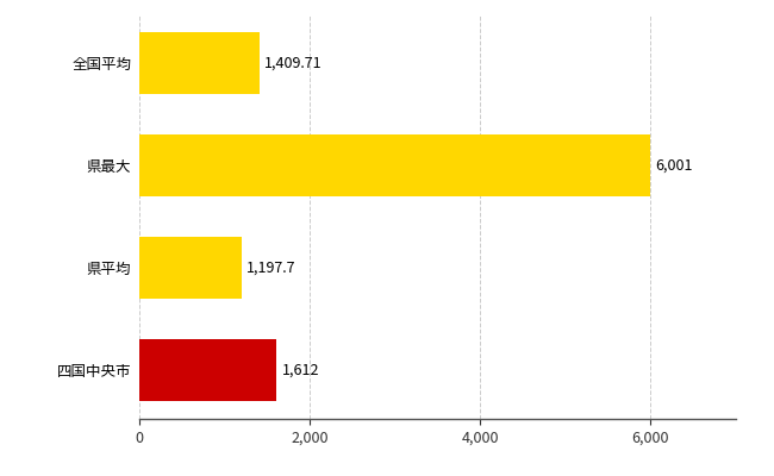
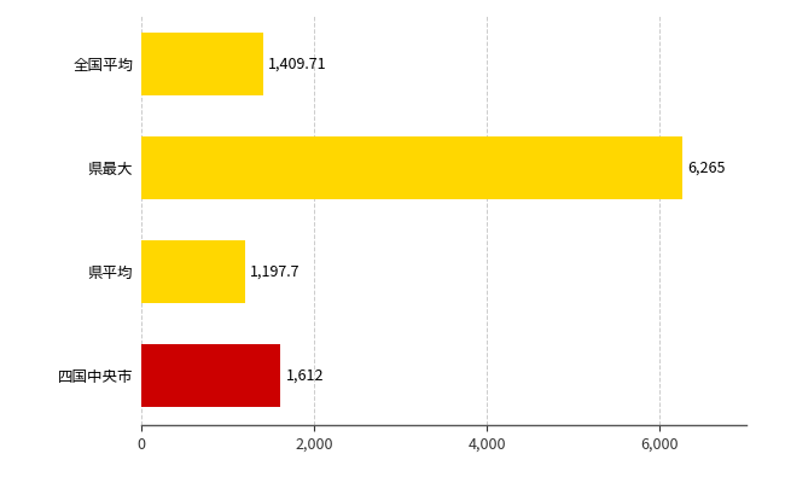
県最大: 6,001 -> 6,265
